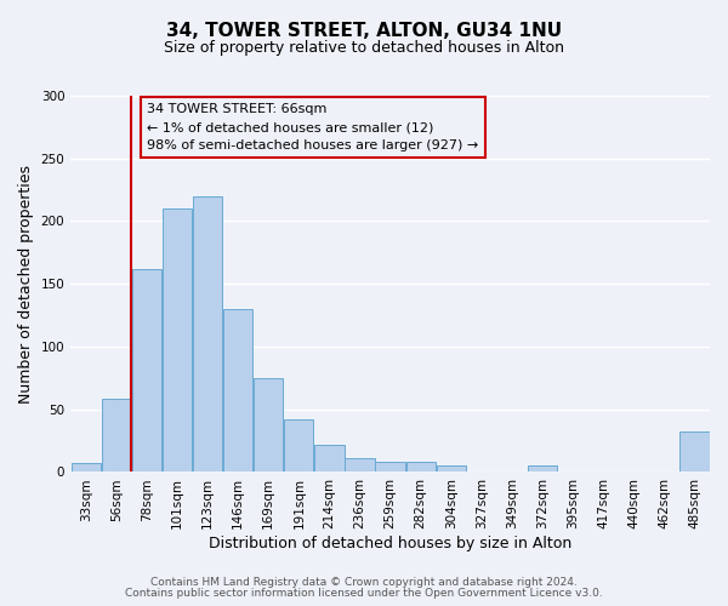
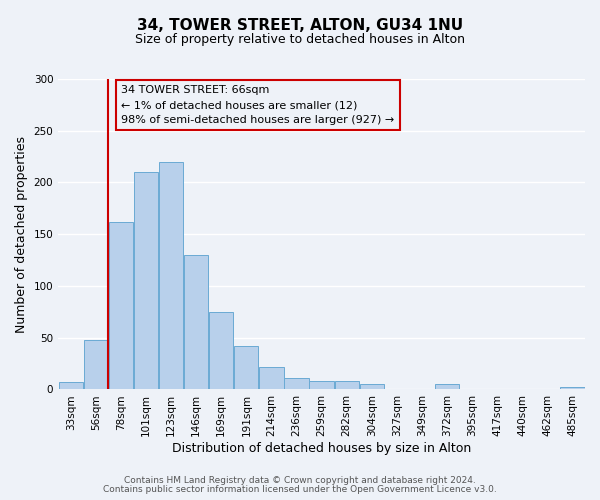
56sqm: 58 -> 48
485sqm: 32 -> 2
